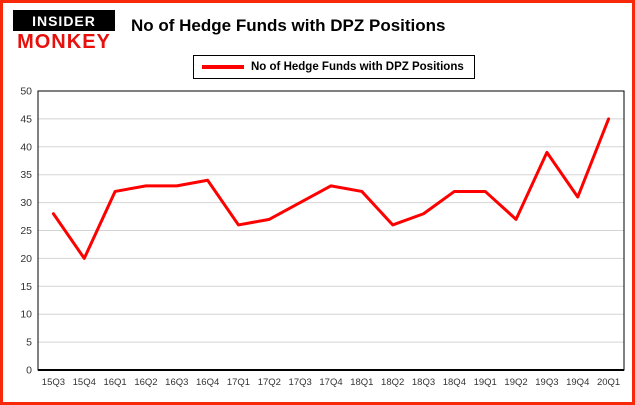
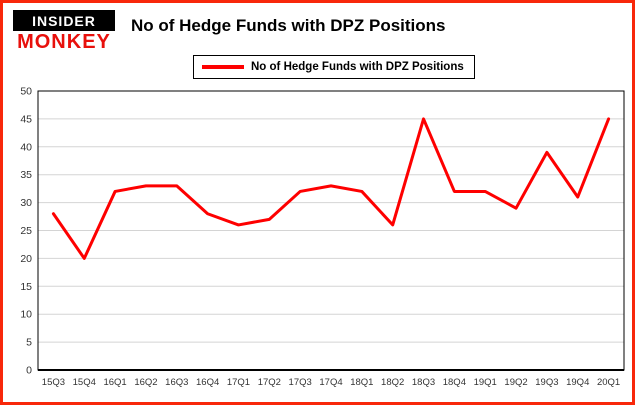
16Q4: 34 -> 28
17Q3: 30 -> 32
18Q3: 28 -> 45
19Q2: 27 -> 29
